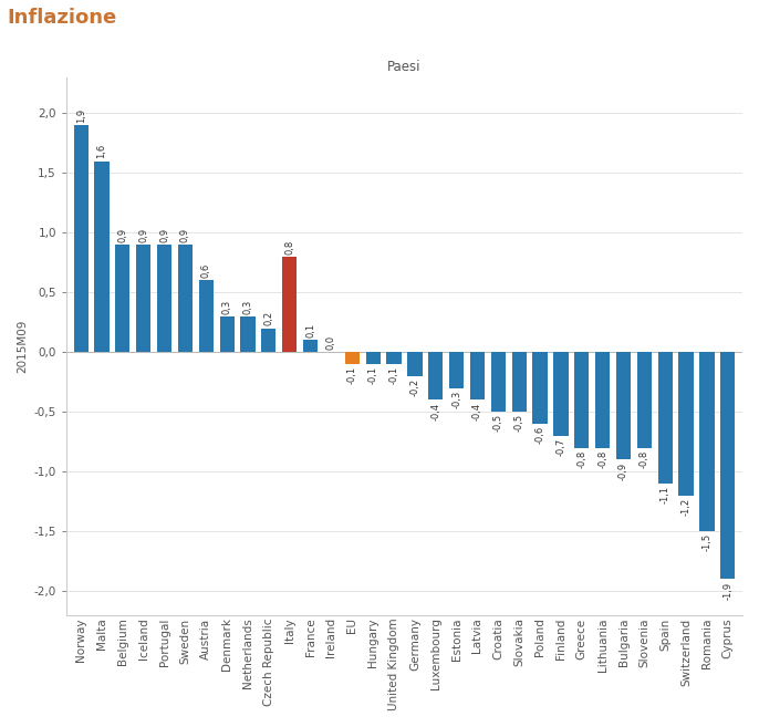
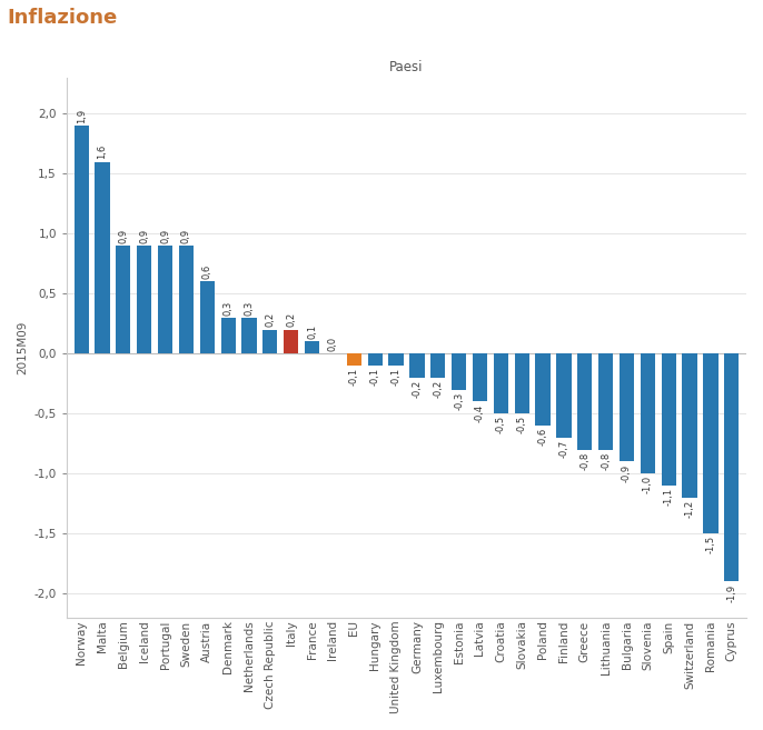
Italy: 0,8 -> 0,2
Luxembourg: -0,4 -> -0,2
Slovenia: -0,8 -> -1,0
